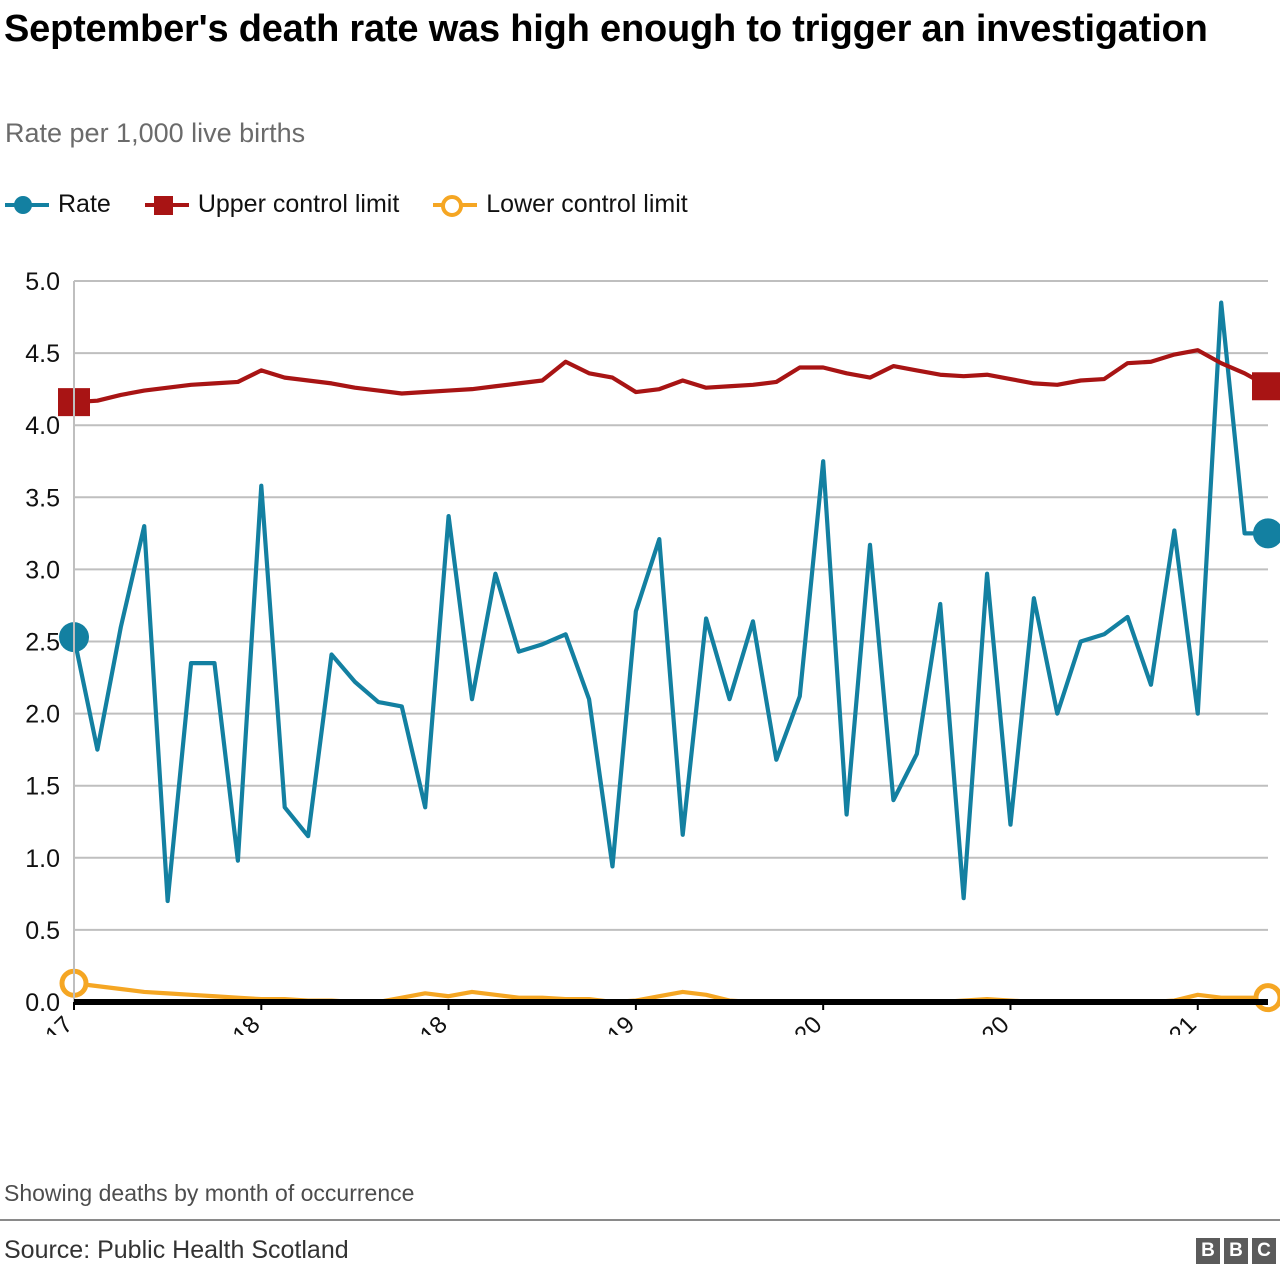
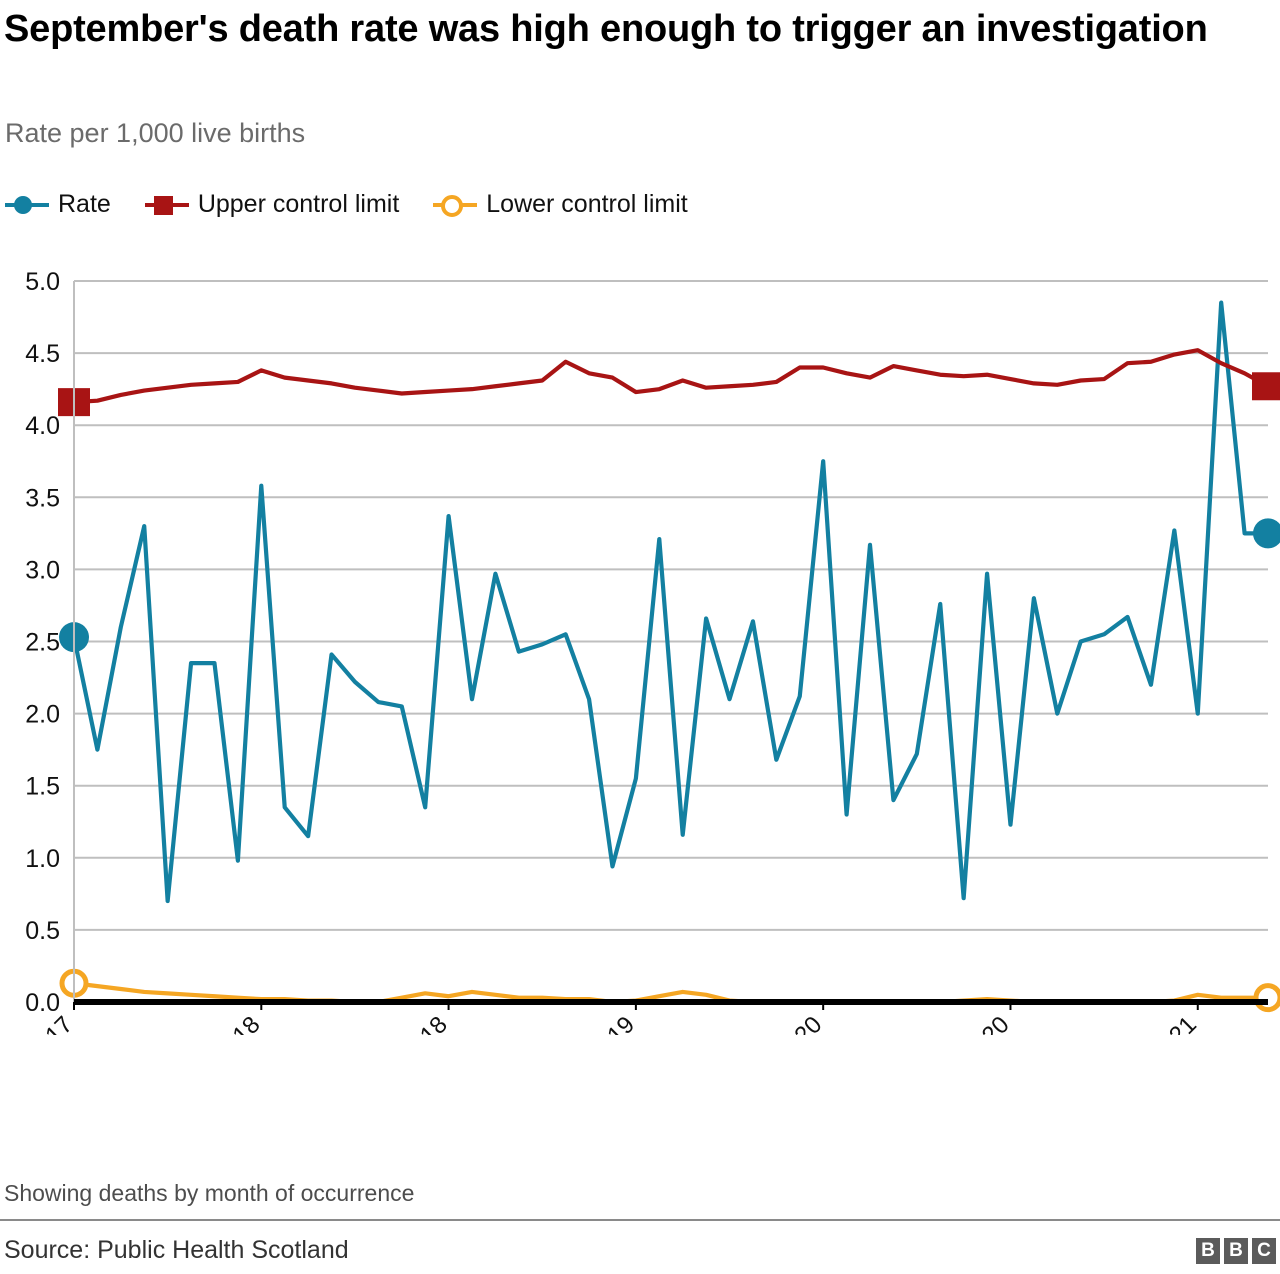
Rate/Jul-19: 2.71 -> 1.55
